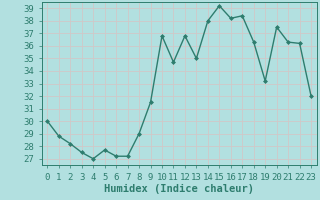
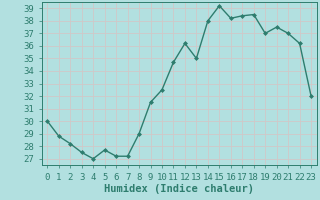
10: 36.8 -> 32.5
12: 36.8 -> 36.2
18: 36.3 -> 38.5
19: 33.2 -> 37.0
21: 36.3 -> 37.0
